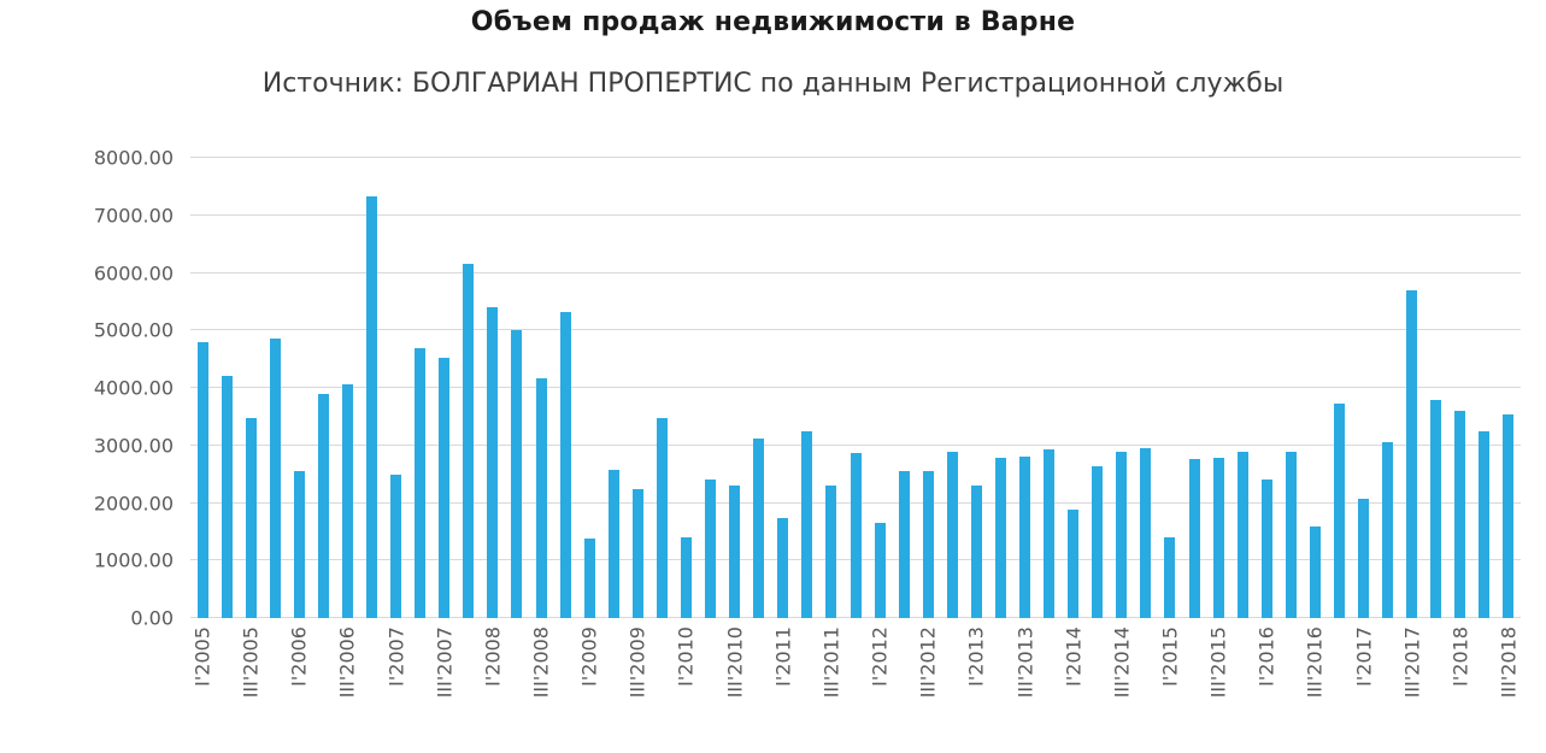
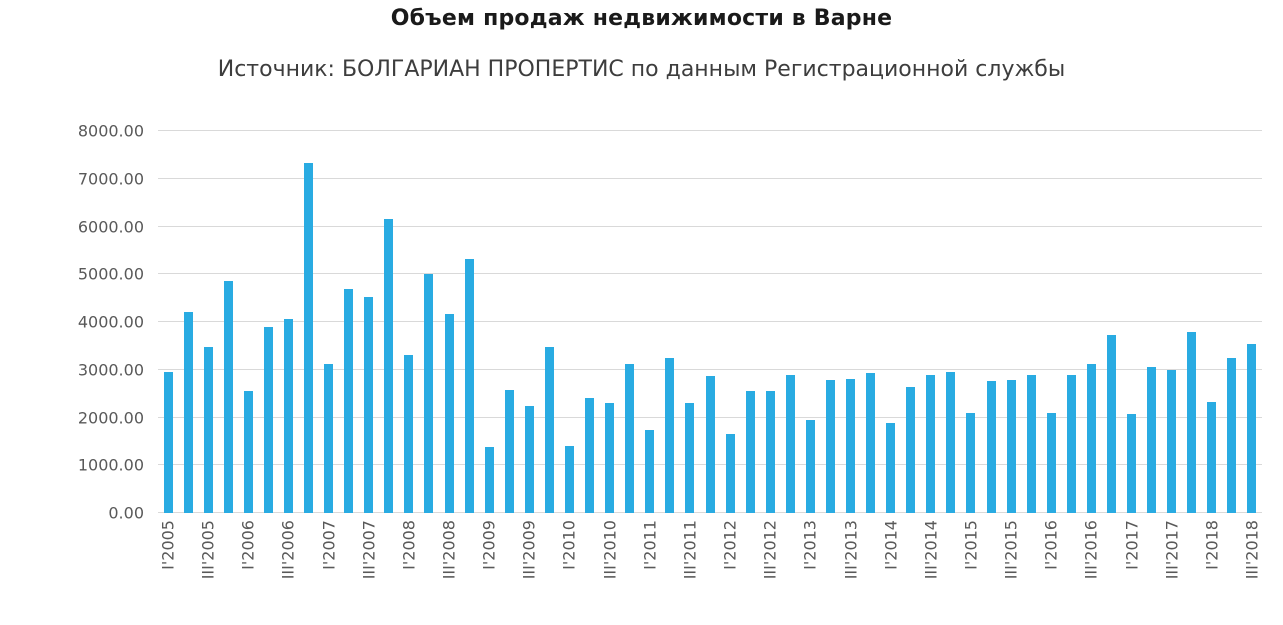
I'2005: 4800 -> 3000
I'2007: 2500 -> 3100
I'2008: 5400 -> 3300
I'2013: 2300 -> 2000
I'2015: 1400 -> 2100
I'2016: 2400 -> 2100
III'2016: 1600 -> 3100
III'2017: 5700 -> 3000
I'2018: 3600 -> 2300
